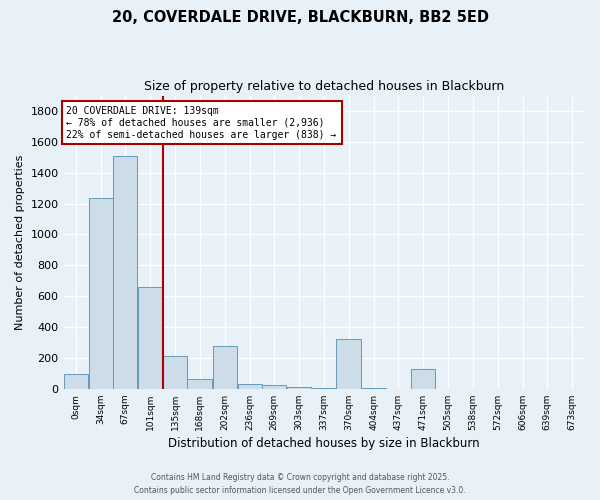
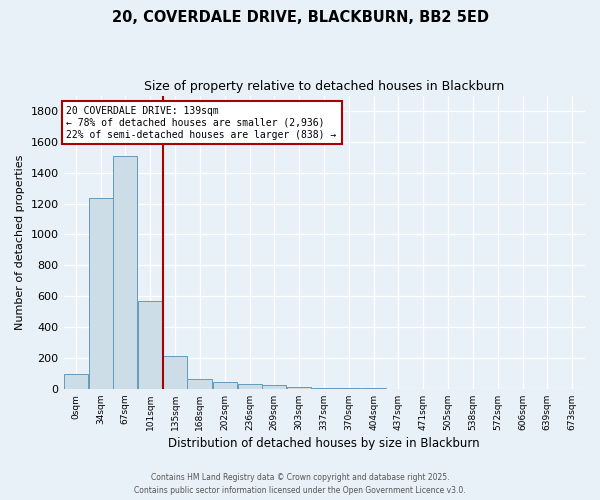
101sqm: 660 -> 570
202sqm: 280 -> 40
370sqm: 320 -> 0
471sqm: 130 -> 0
